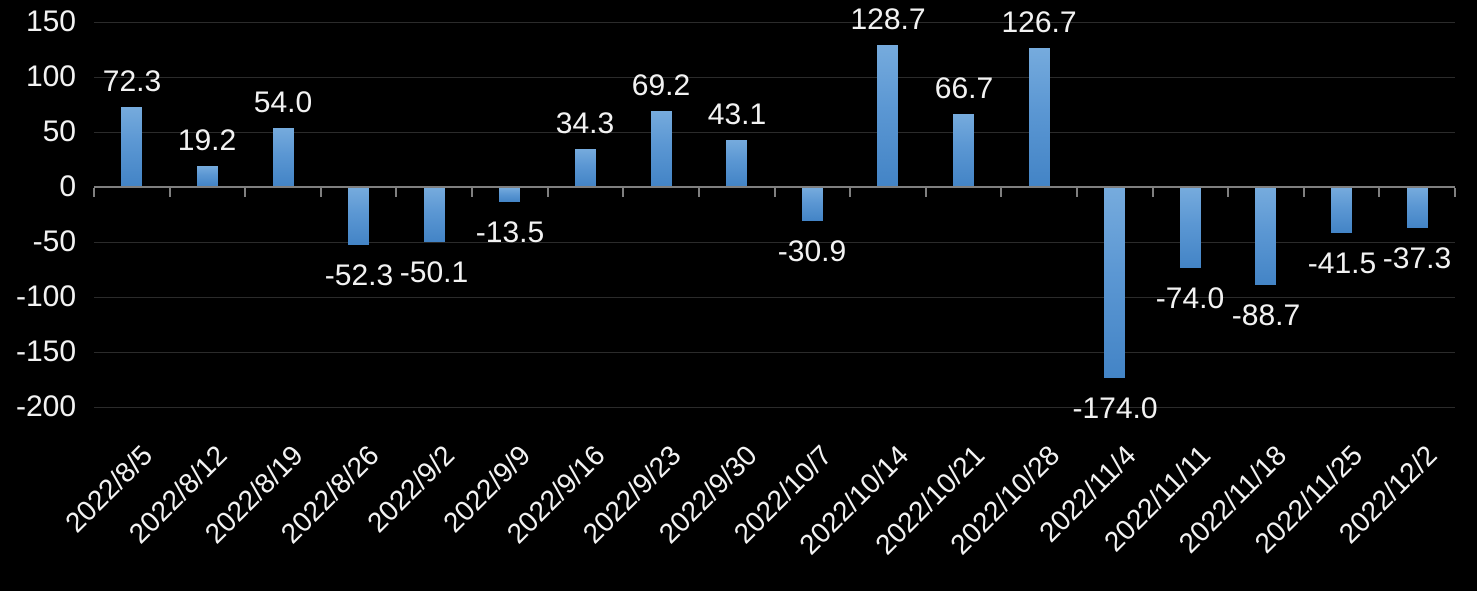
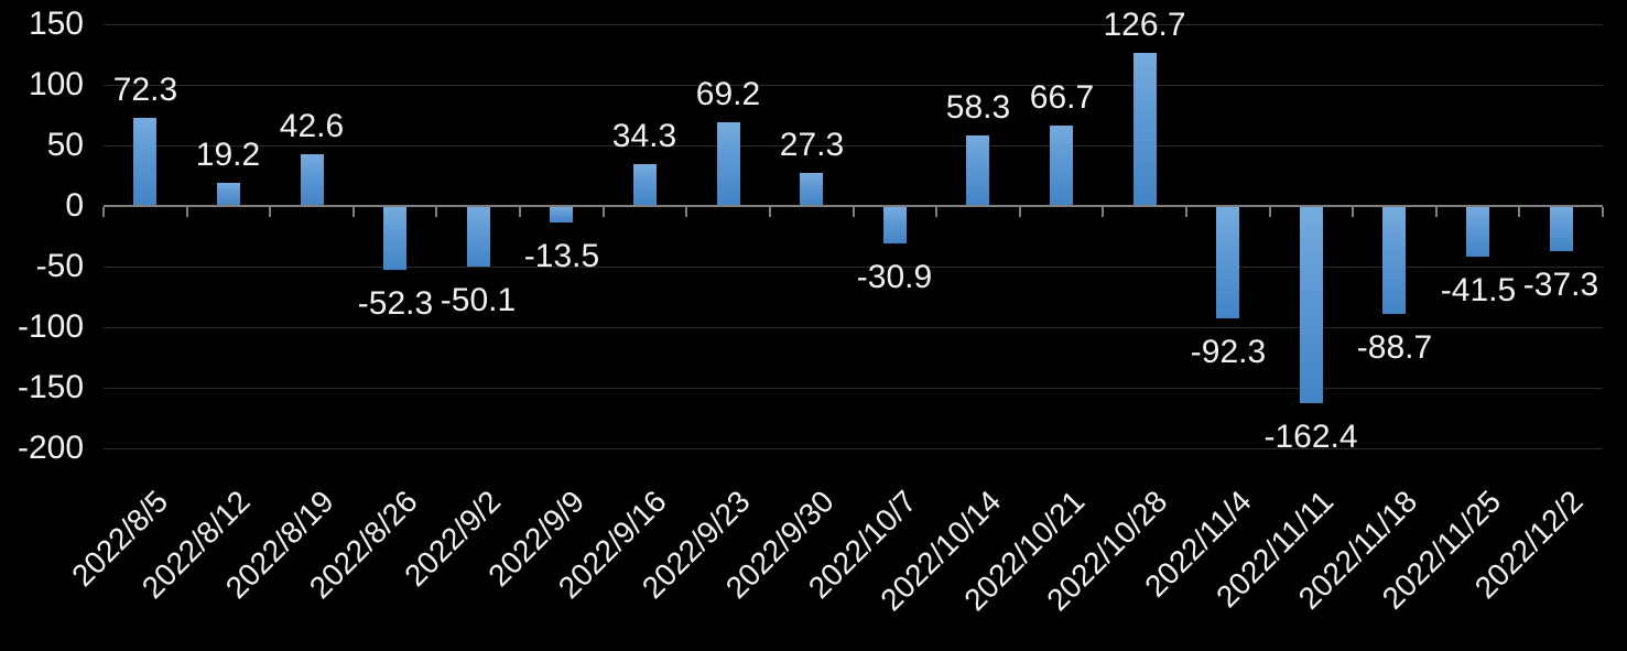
2022/8/19: 54.0 -> 42.6
2022/9/30: 43.1 -> 27.3
2022/10/14: 128.7 -> 58.3
2022/11/4: -174.0 -> -92.3
2022/11/11: -74.0 -> -162.4
